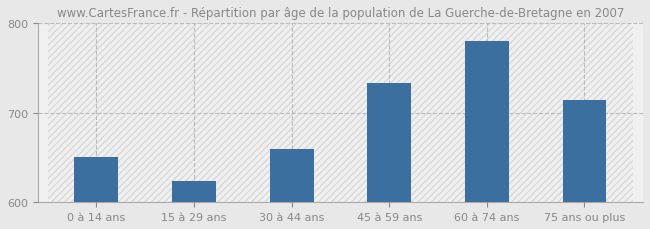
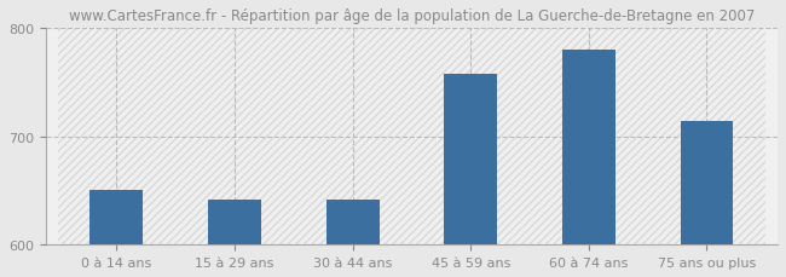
15 à 29 ans: 624 -> 642
30 à 44 ans: 660 -> 642
45 à 59 ans: 733 -> 758
